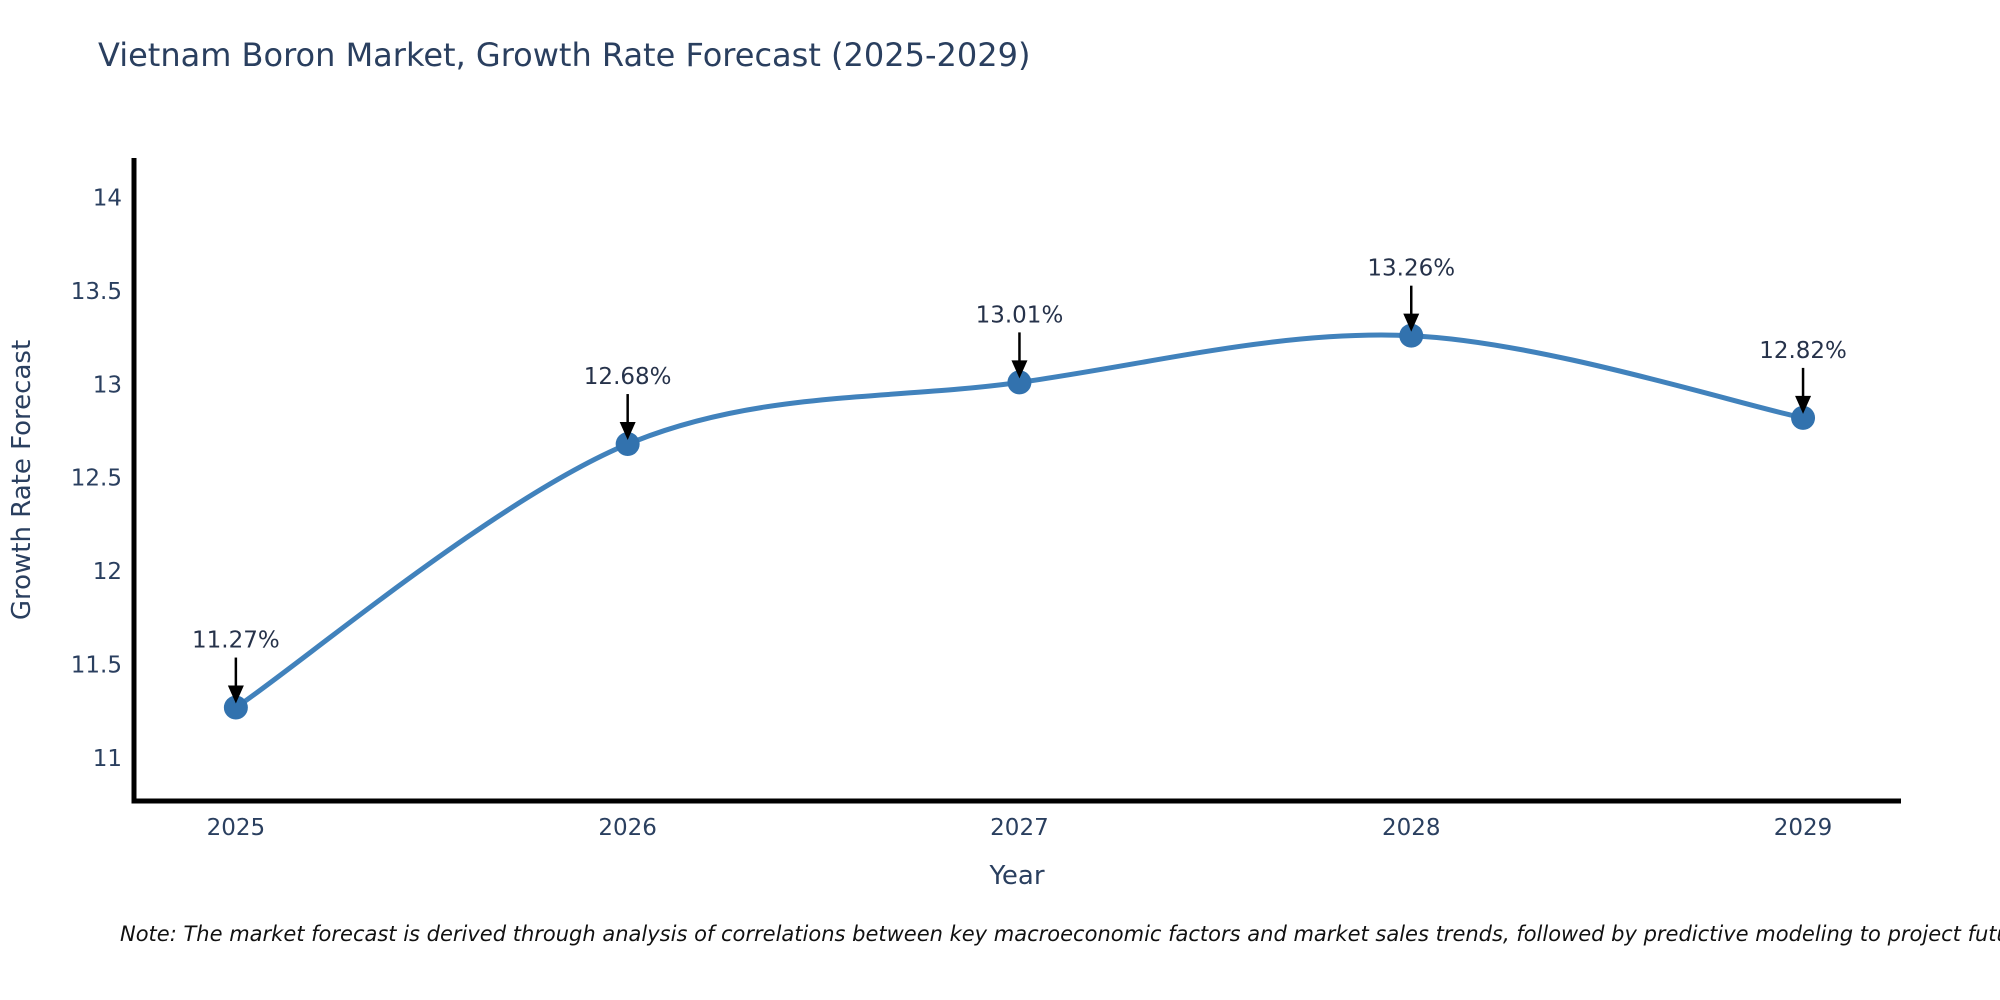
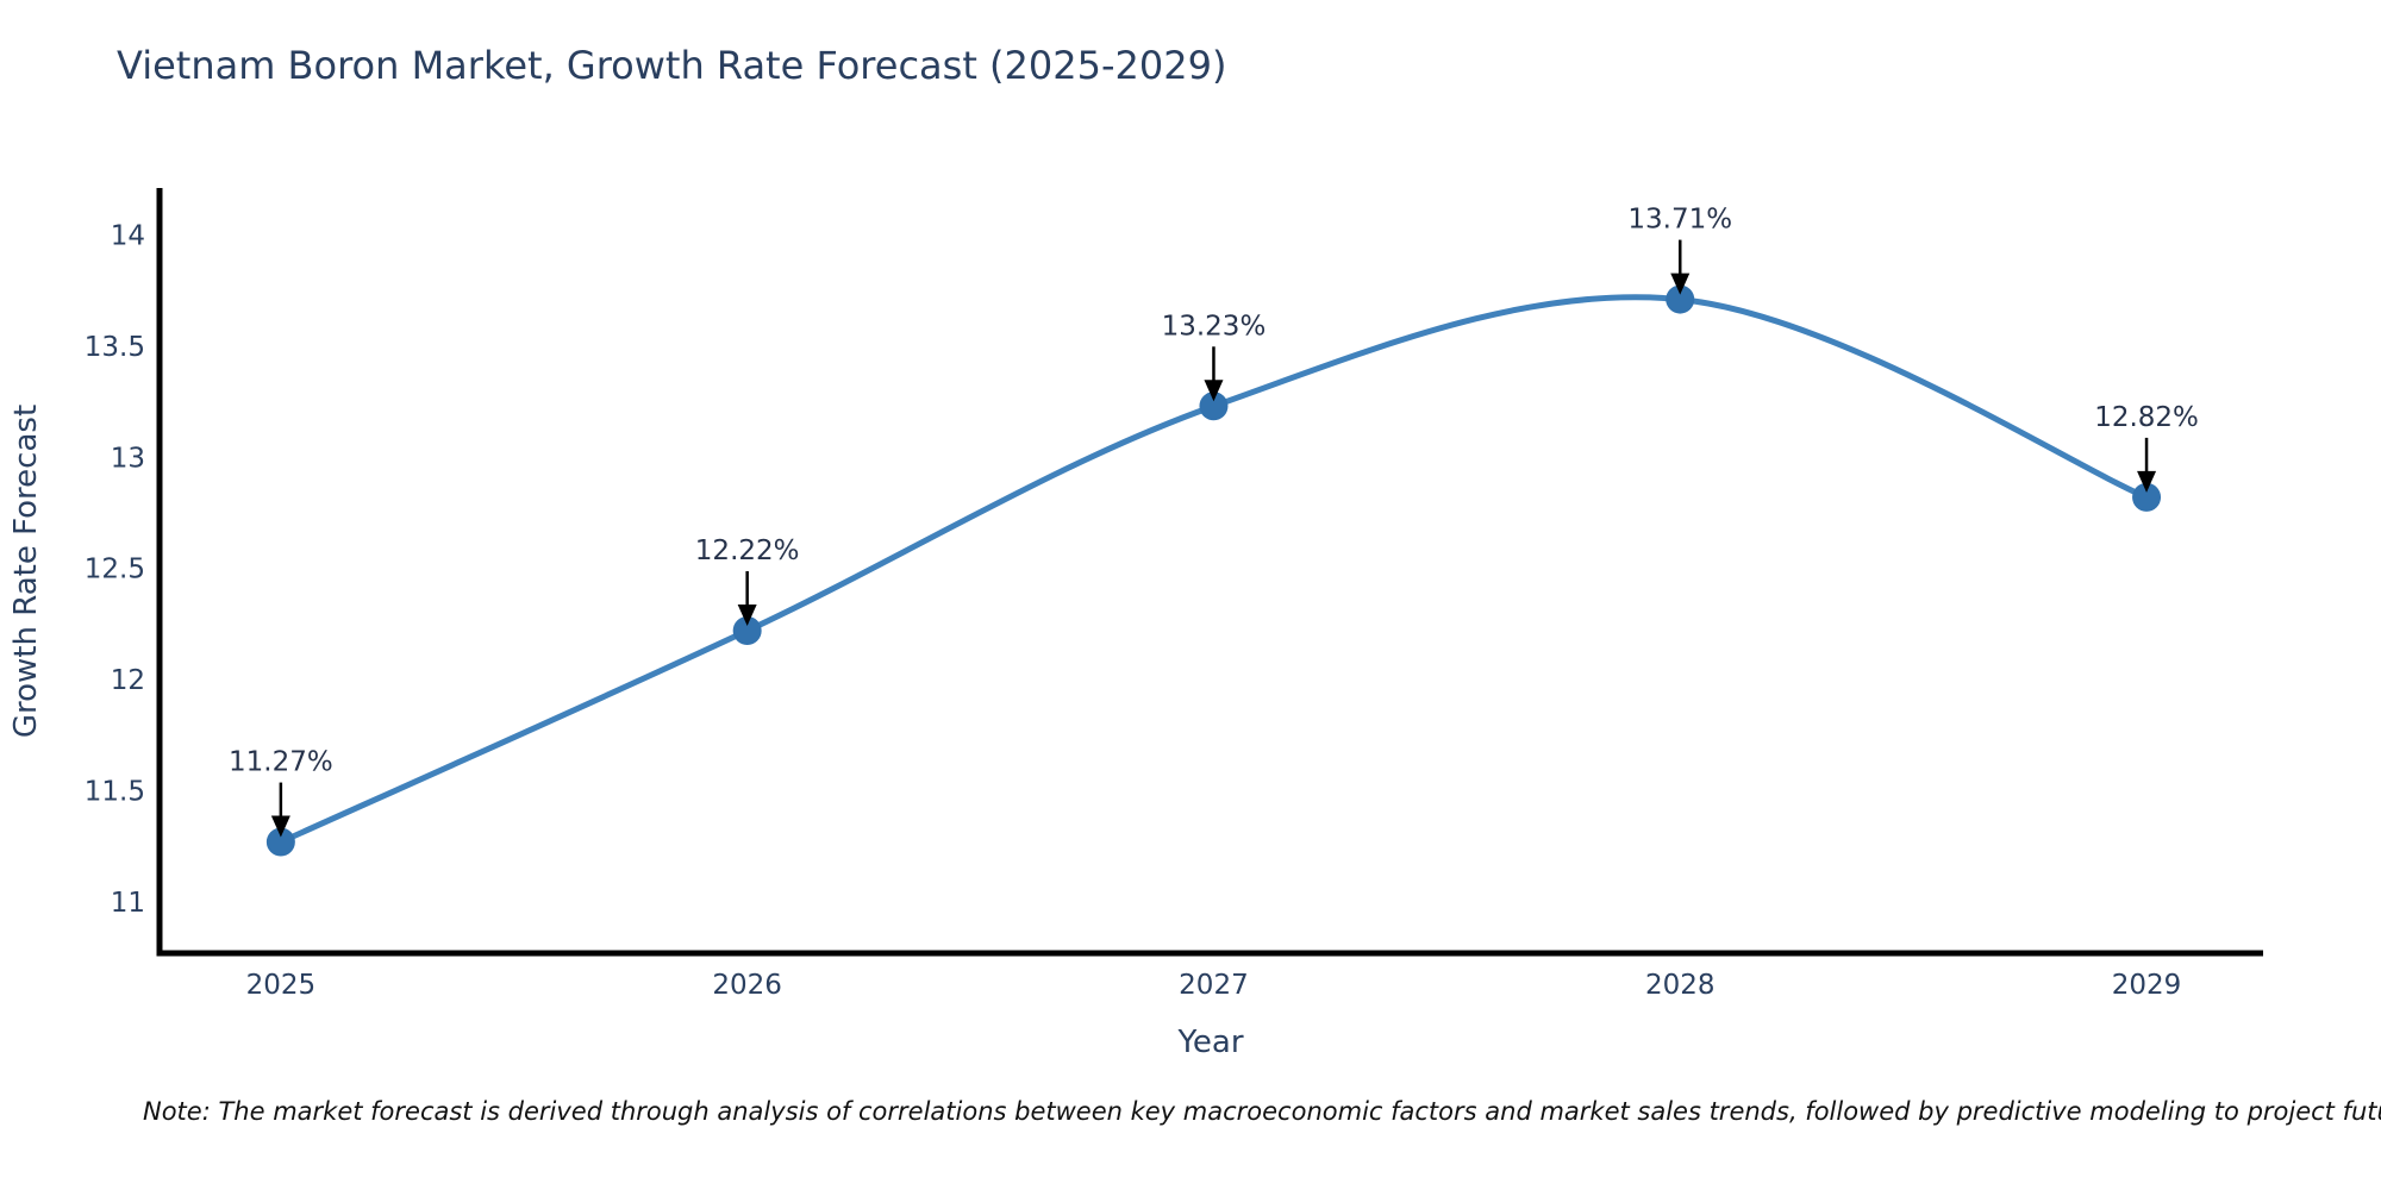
2026: 12.68% -> 12.22%
2027: 13.01% -> 13.23%
2028: 13.26% -> 13.71%
